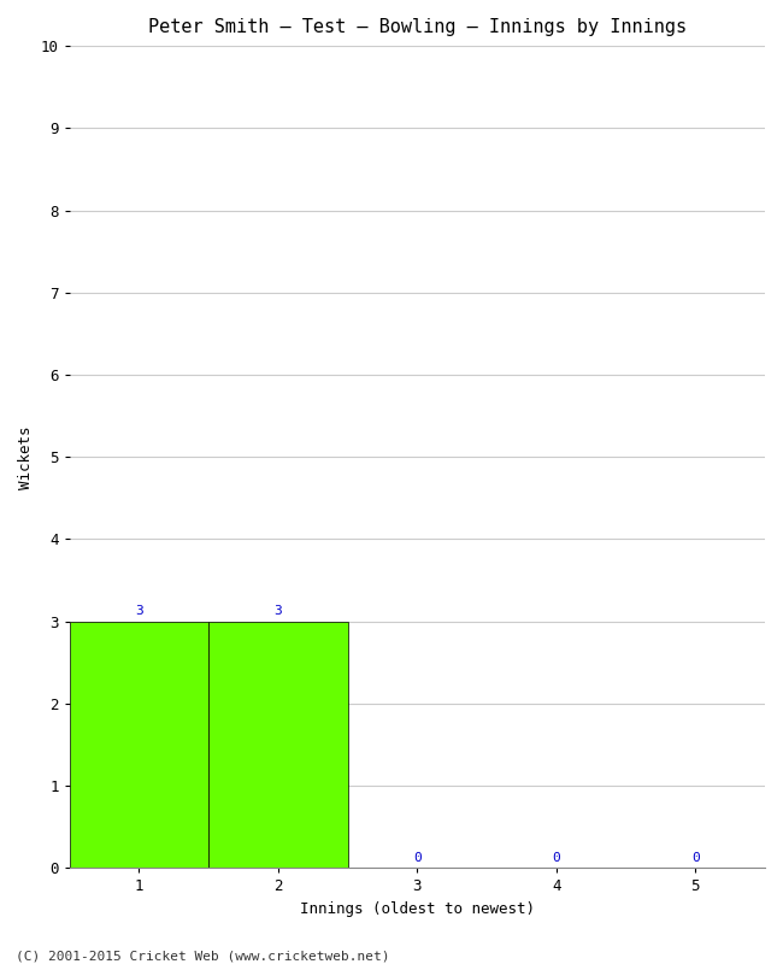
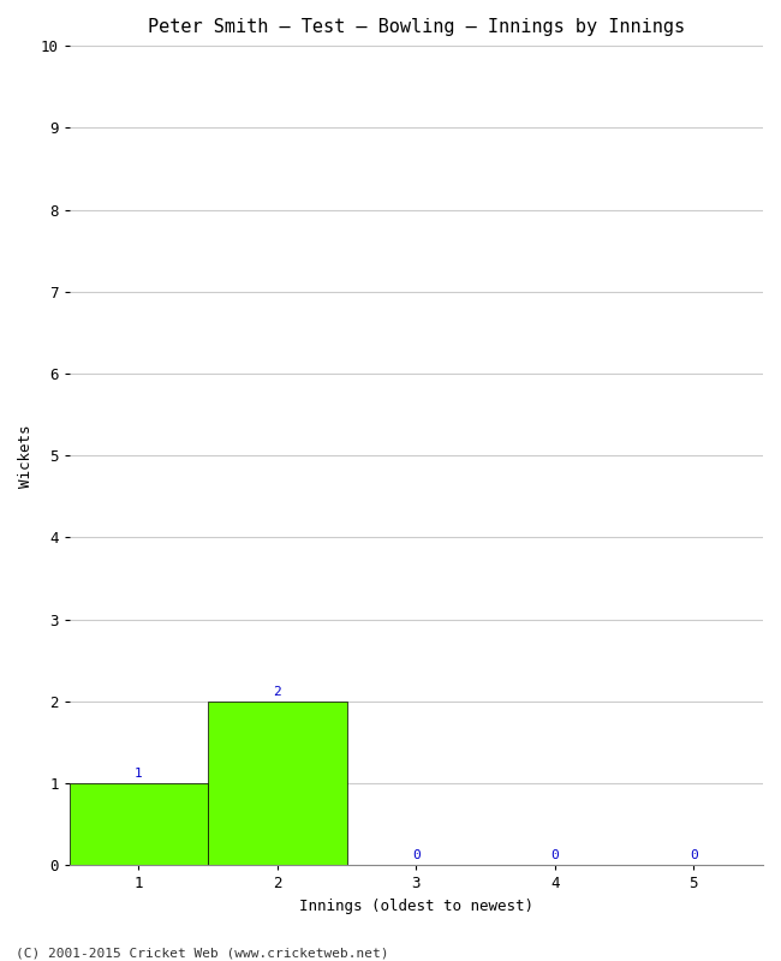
1: 3 -> 1
2: 3 -> 2
